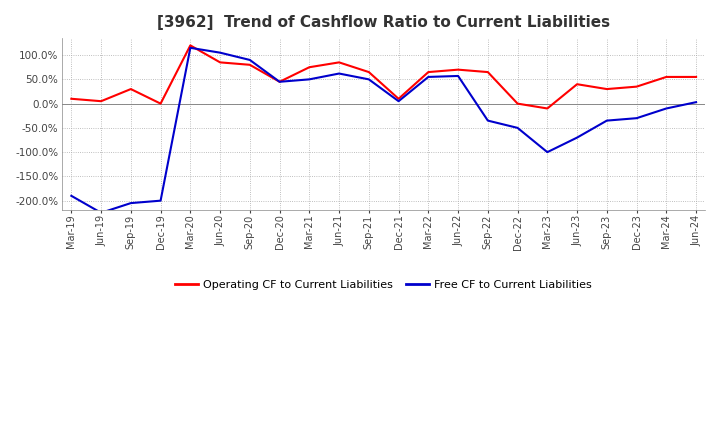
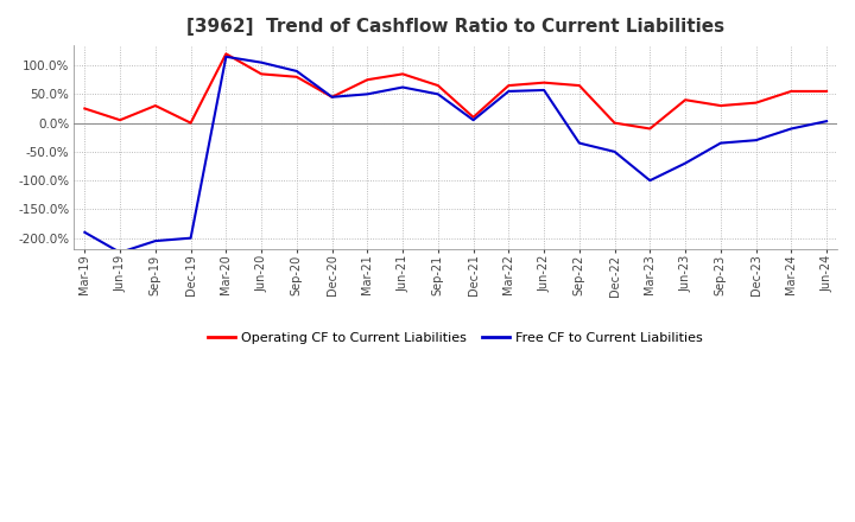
Operating CF to Current Liabilities/Mar-19: 10% -> 25%
